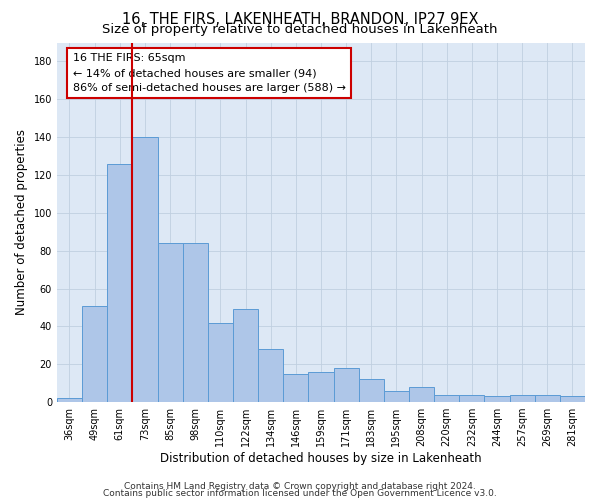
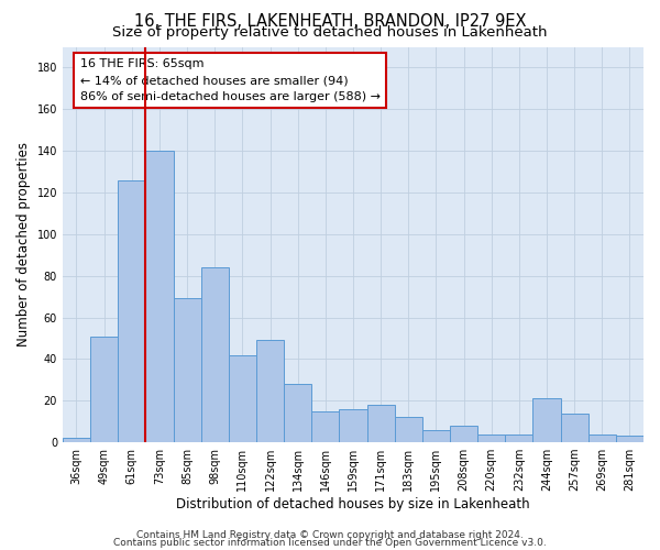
85sqm: 84 -> 69
244sqm: 3 -> 21
257sqm: 4 -> 14
